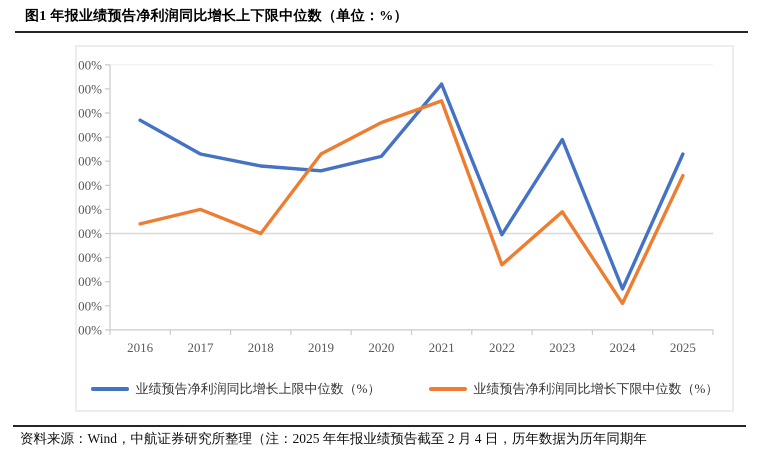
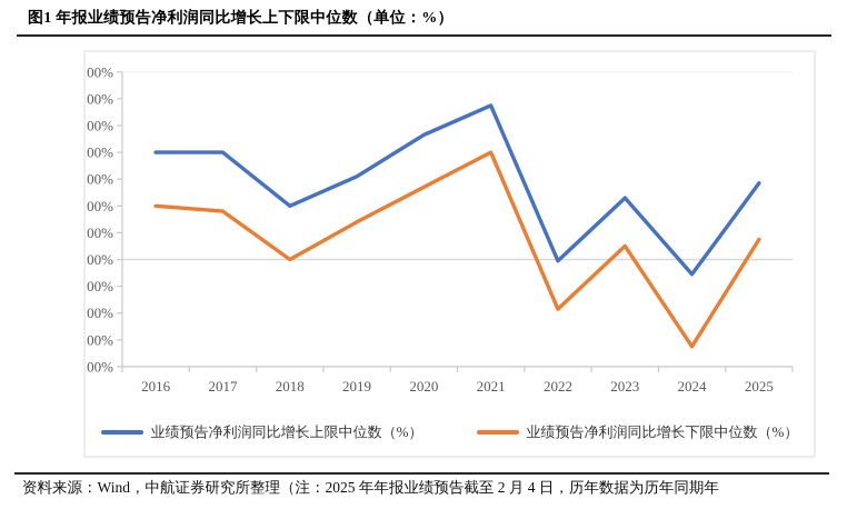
业绩预告净利润同比增长上限中位数（%）/2016: 47% -> 40%
业绩预告净利润同比增长下限中位数（%）/2016: 4% -> 20%
业绩预告净利润同比增长上限中位数（%）/2017: 33% -> 40%
业绩预告净利润同比增长下限中位数（%）/2017: 10% -> 18%
业绩预告净利润同比增长上限中位数（%）/2018: 28% -> 20%
业绩预告净利润同比增长上限中位数（%）/2019: 26% -> 31%
业绩预告净利润同比增长下限中位数（%）/2019: 33% -> 14%
业绩预告净利润同比增长上限中位数（%）/2020: 32% -> 46%
业绩预告净利润同比增长下限中位数（%）/2020: 46% -> 27%
业绩预告净利润同比增长上限中位数（%）/2021: 62% -> 58%
业绩预告净利润同比增长下限中位数（%）/2021: 55% -> 40%
业绩预告净利润同比增长下限中位数（%）/2022: -13% -> -18%
业绩预告净利润同比增长上限中位数（%）/2023: 39% -> 23%
业绩预告净利润同比增长下限中位数（%）/2023: 9% -> 5%
业绩预告净利润同比增长上限中位数（%）/2024: -23% -> -6%
业绩预告净利润同比增长下限中位数（%）/2024: -29% -> -32%
业绩预告净利润同比增长上限中位数（%）/2025: 33% -> 28%
业绩预告净利润同比增长下限中位数（%）/2025: 24% -> 8%
